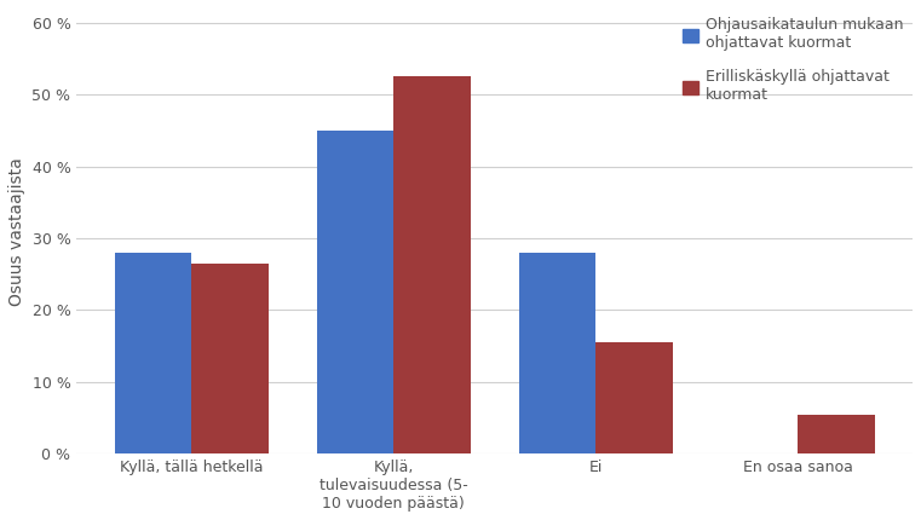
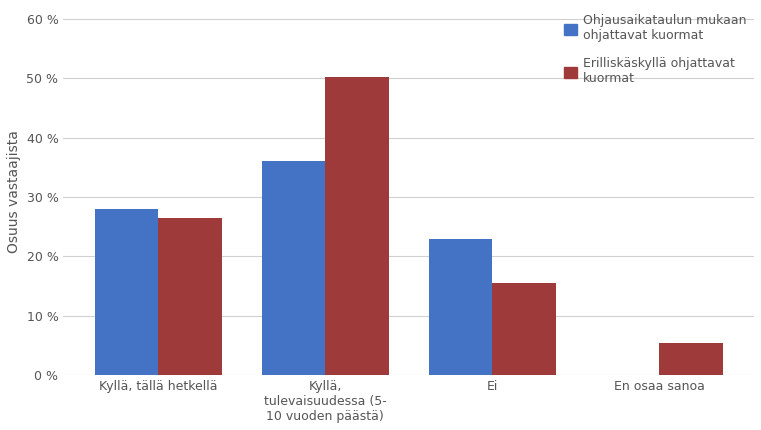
Ohjausaikataulun mukaan ohjattavat kuormat/Kyllä, tulevaisuudessa (5- 10 vuoden päästä): 45 % -> 36 %
Erilliskäskyllä ohjattavat kuormat/Kyllä, tulevaisuudessa (5- 10 vuoden päästä): 52.5 % -> 50.2 %
Ohjausaikataulun mukaan ohjattavat kuormat/Ei: 28 % -> 23 %
